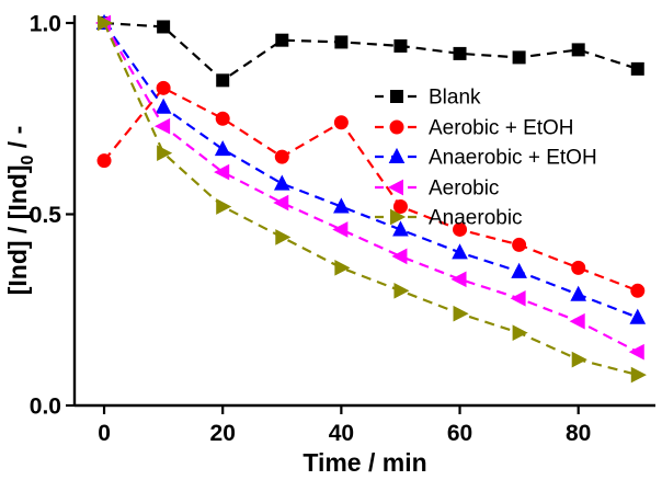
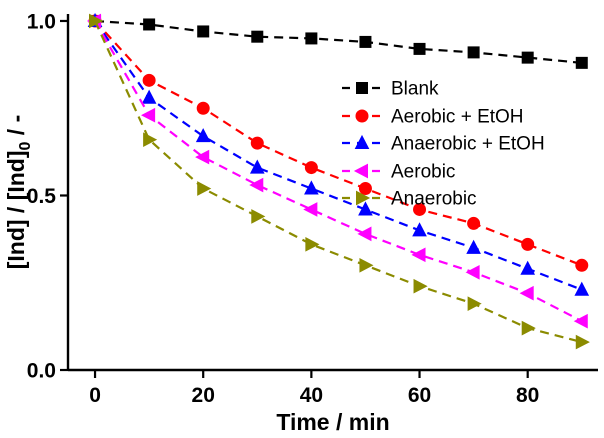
Aerobic + EtOH/0: 0.64 -> 1.00
Blank/20: 0.85 -> 0.97
Aerobic + EtOH/40: 0.74 -> 0.58
Blank/80: 0.93 -> 0.90
